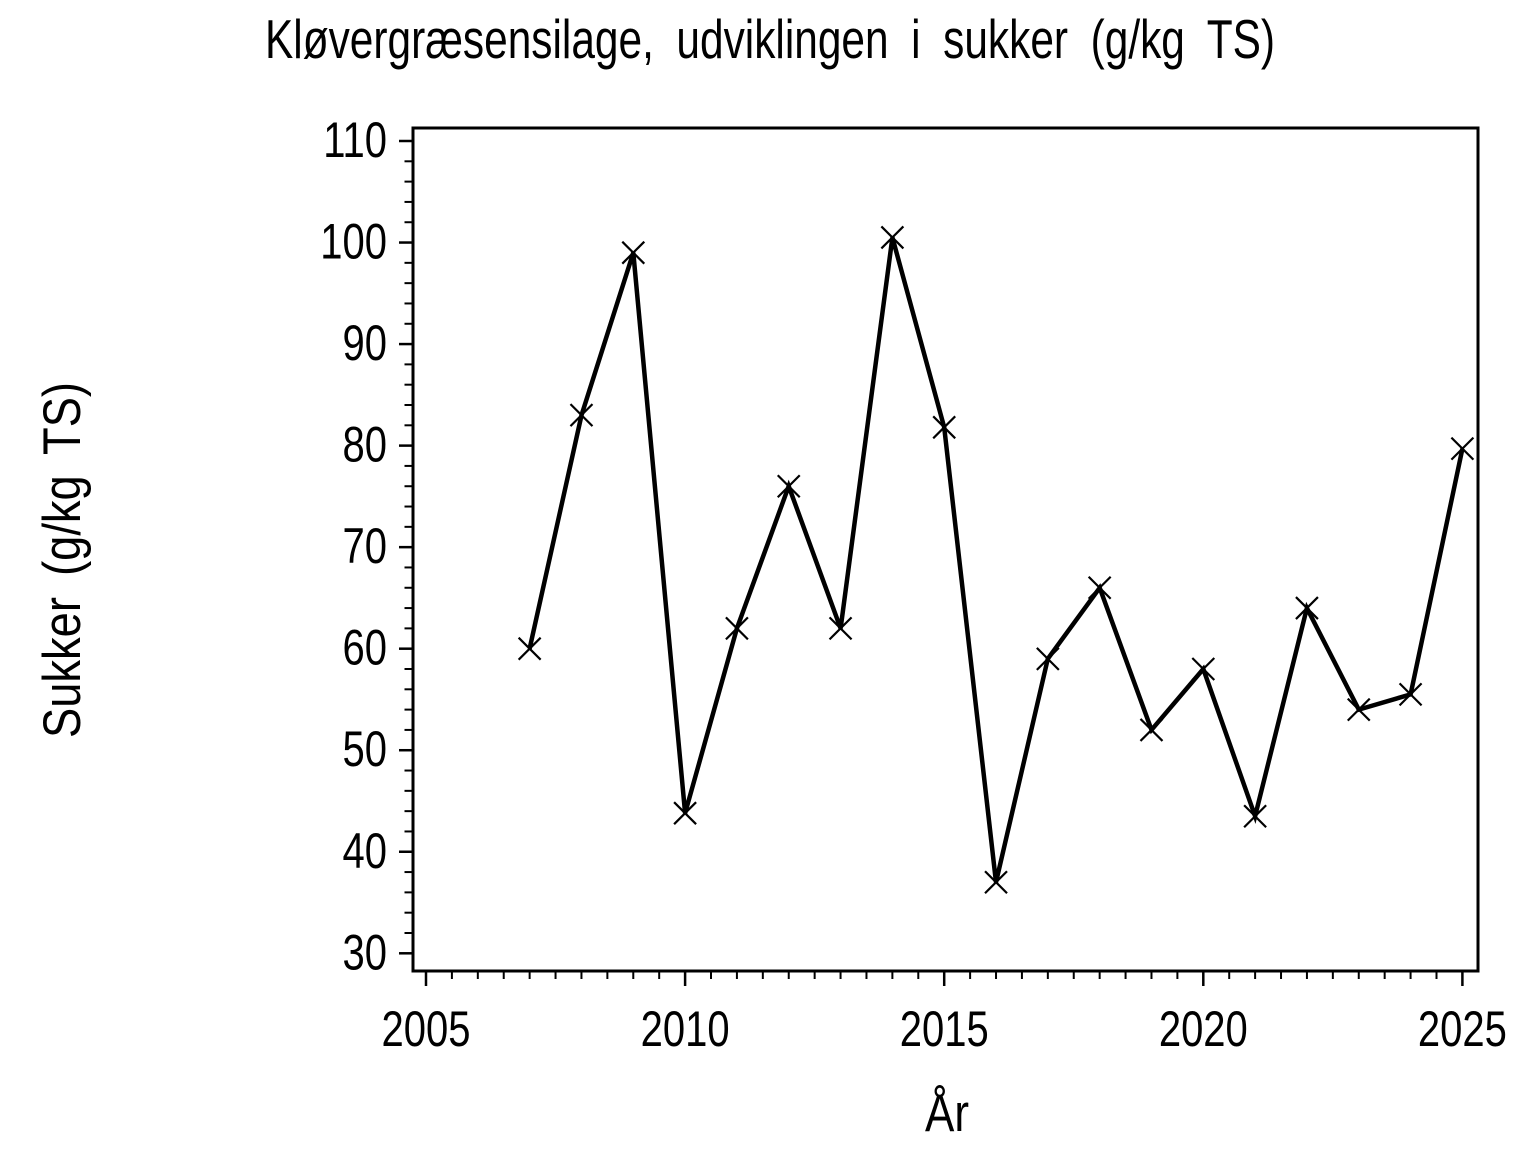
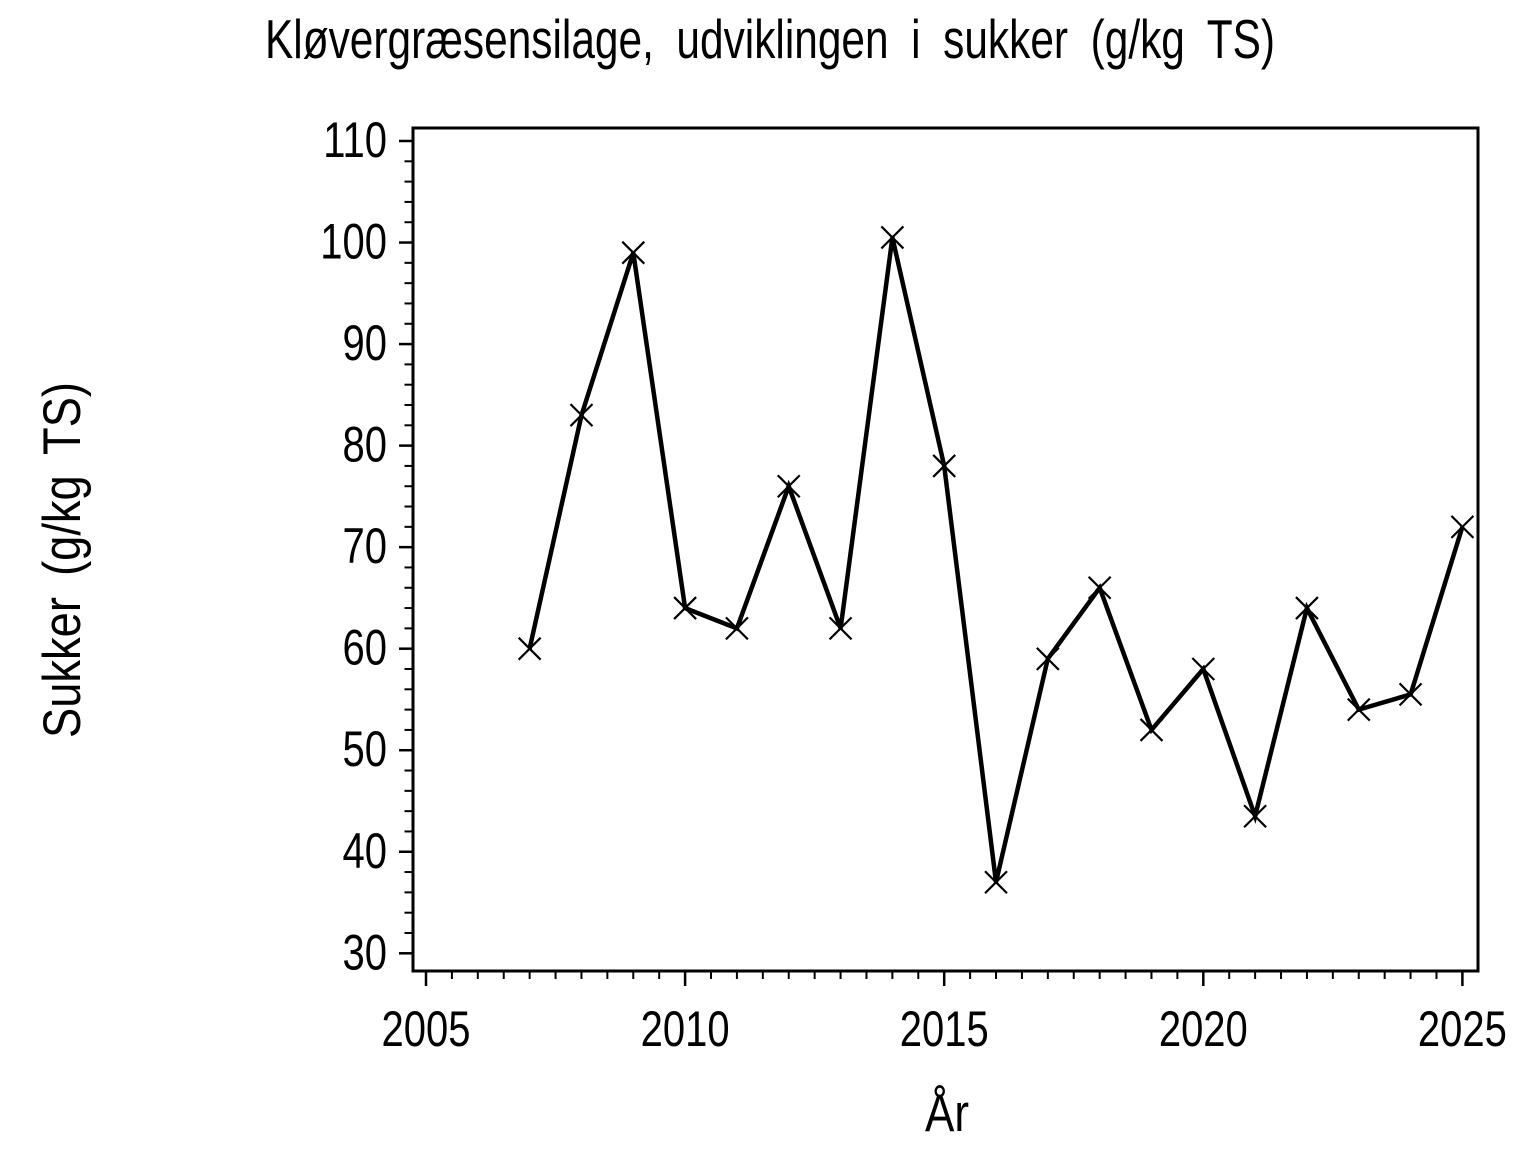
2010: 43.8 -> 64.0
2015: 81.8 -> 78.0
2025: 79.7 -> 72.0
